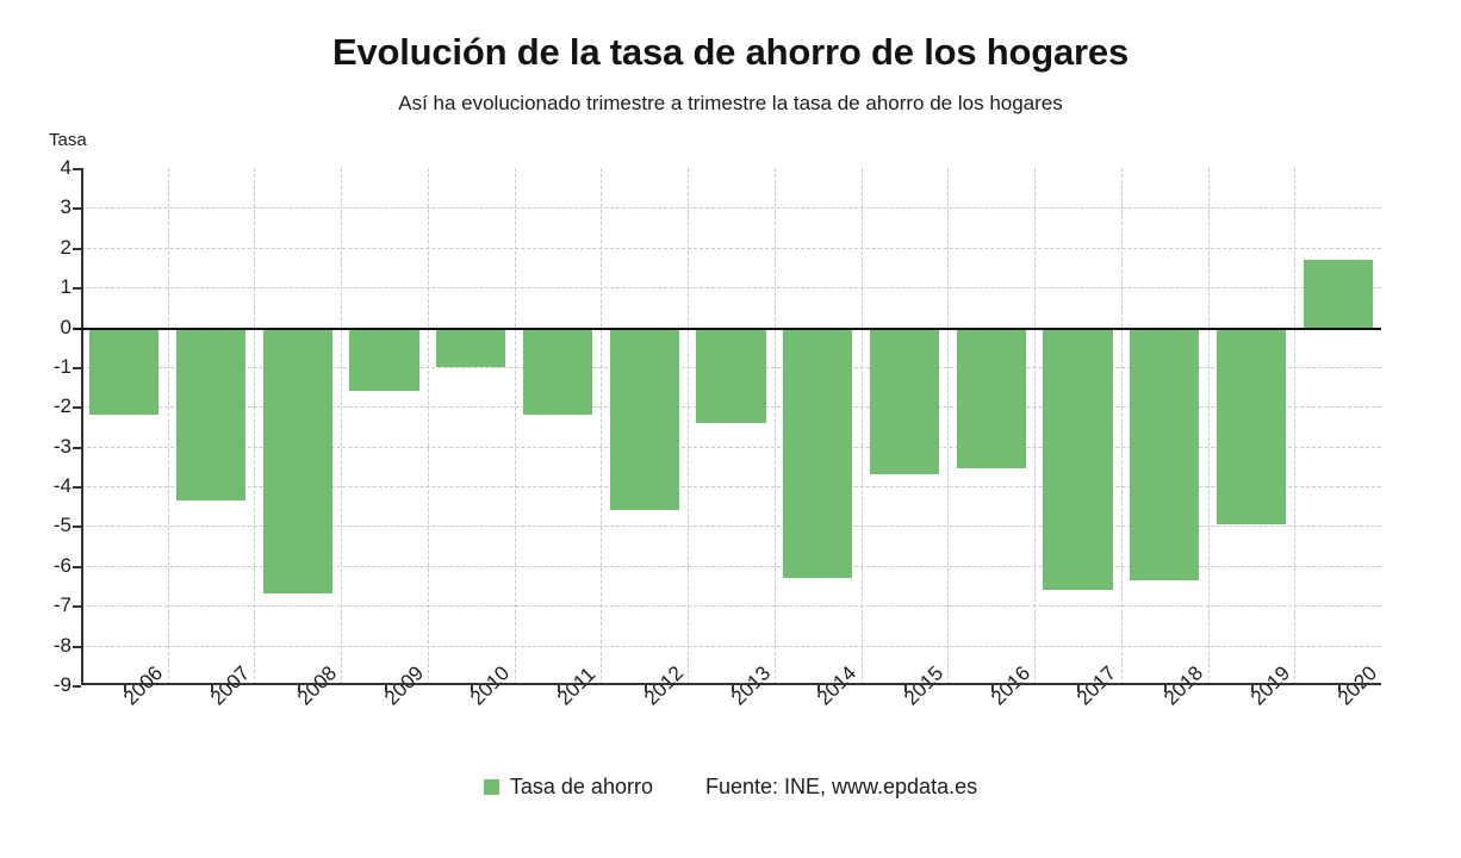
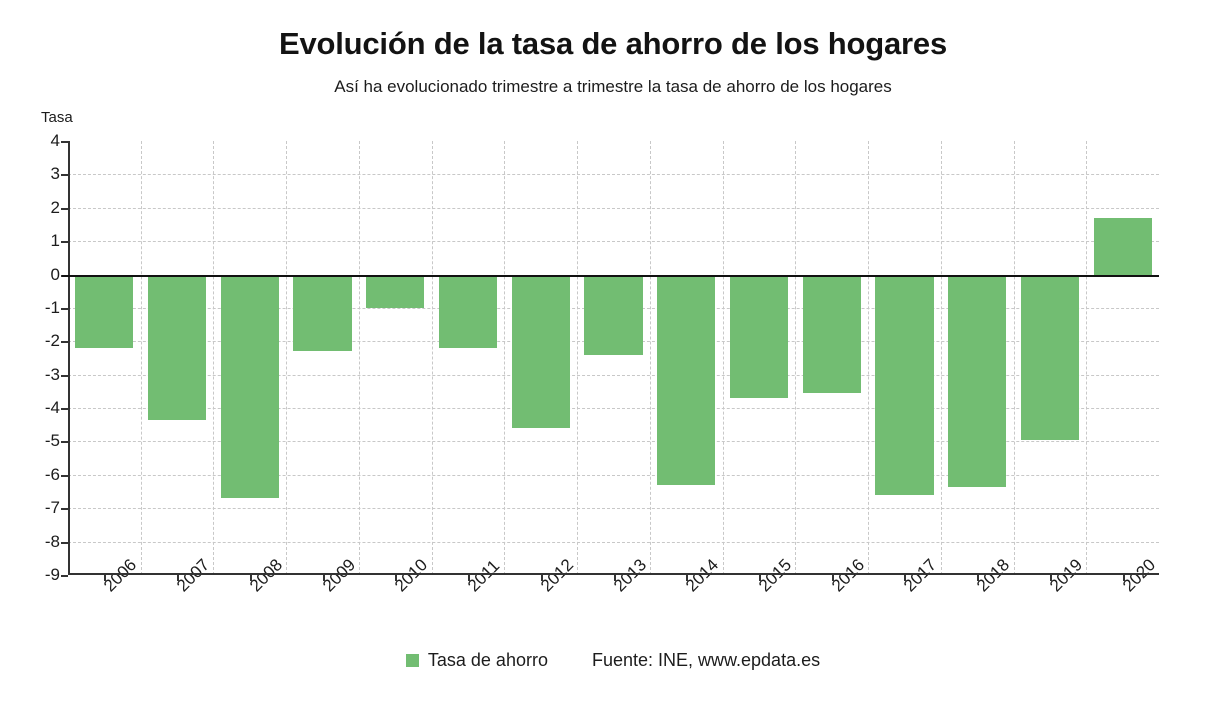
2009: -1.6 -> -2.3
